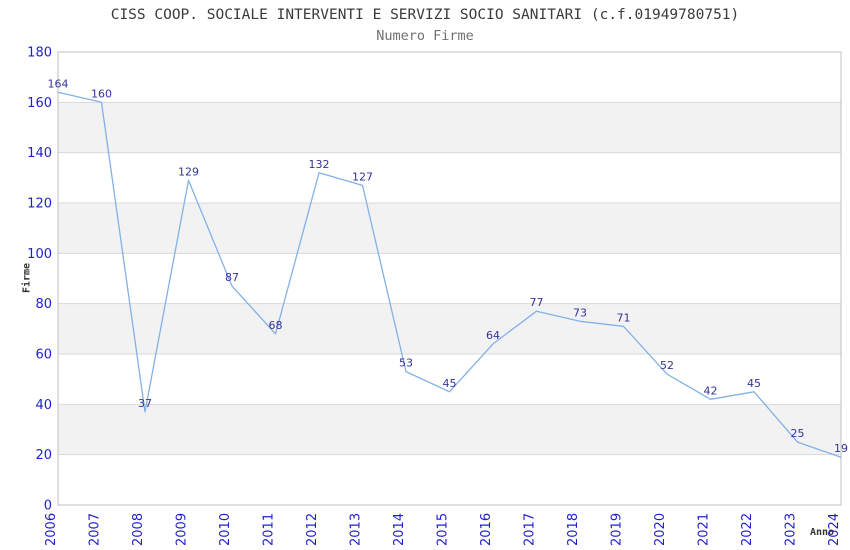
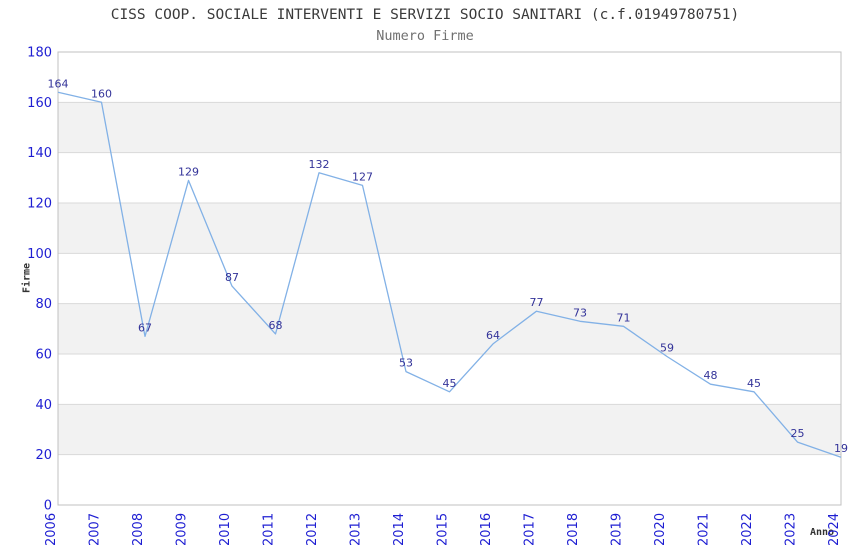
2008: 37 -> 67
2020: 52 -> 59
2021: 42 -> 48
